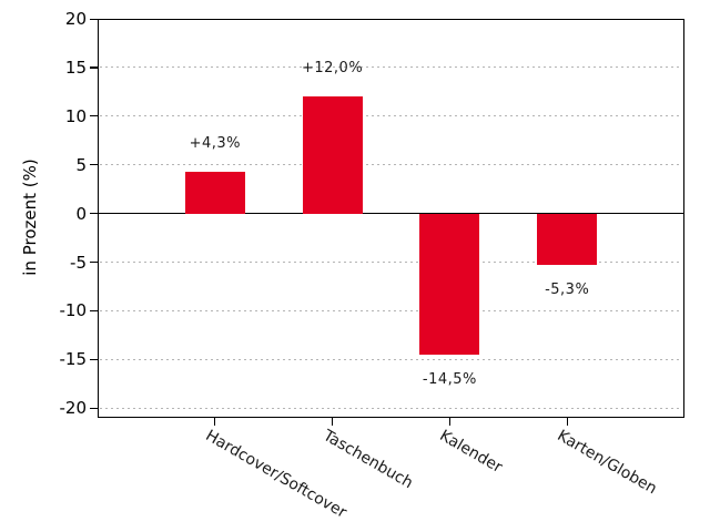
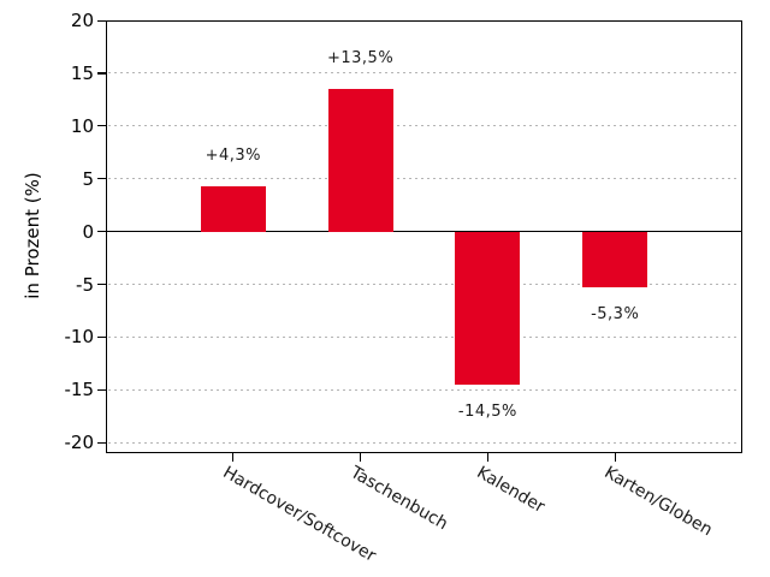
Taschenbuch: +12,0% -> +13,5%
